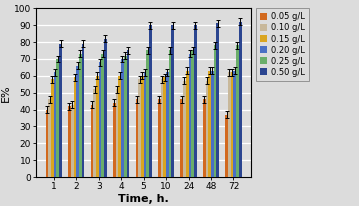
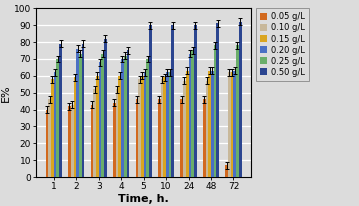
0.20 g/L/2: 66 -> 76
0.25 g/L/5: 75 -> 70
0.25 g/L/10: 75 -> 62
0.05 g/L/72: 37 -> 7
